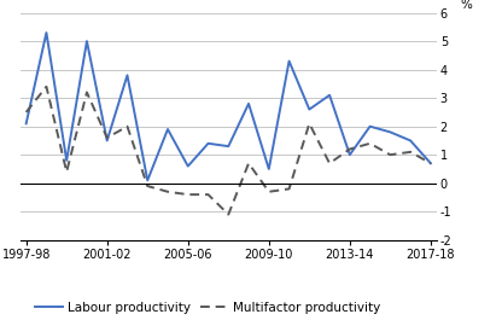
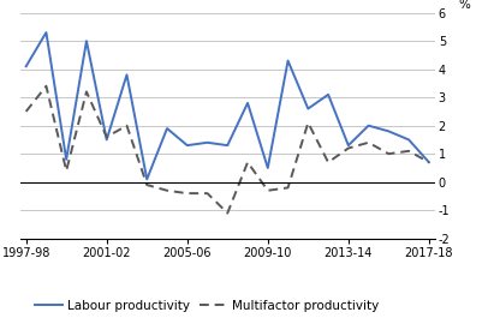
Labour productivity/1997-98: 2.1 -> 4.1
Labour productivity/2005-06: 0.6 -> 1.3
Labour productivity/2013-14: 1.0 -> 1.3
